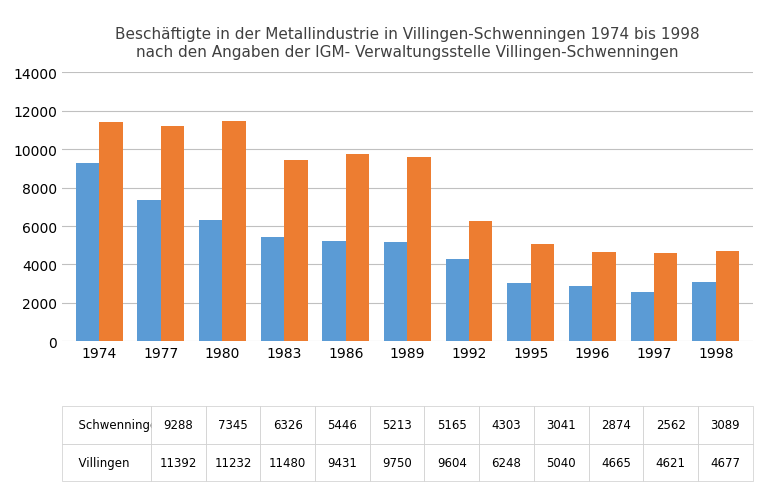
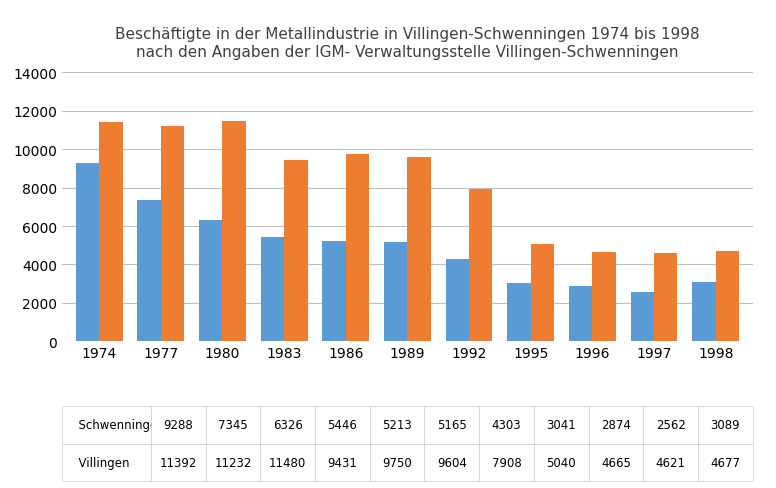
Villingen/1992: 6248 -> 7908
